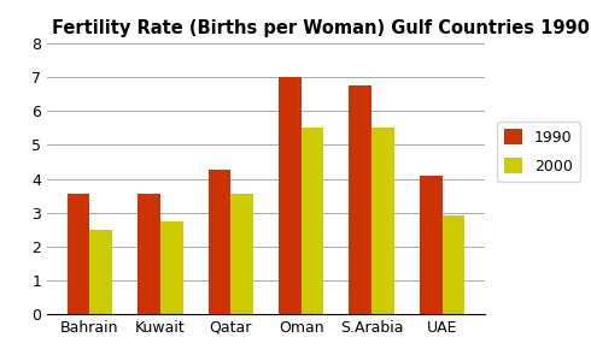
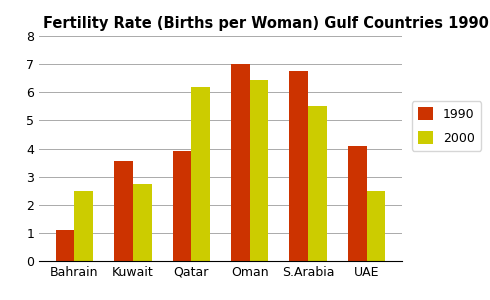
1990/Bahrain: 3.55 -> 1.10
1990/Qatar: 4.25 -> 3.90
2000/Qatar: 3.55 -> 6.20
2000/Oman: 5.50 -> 6.45
2000/UAE: 2.90 -> 2.50
